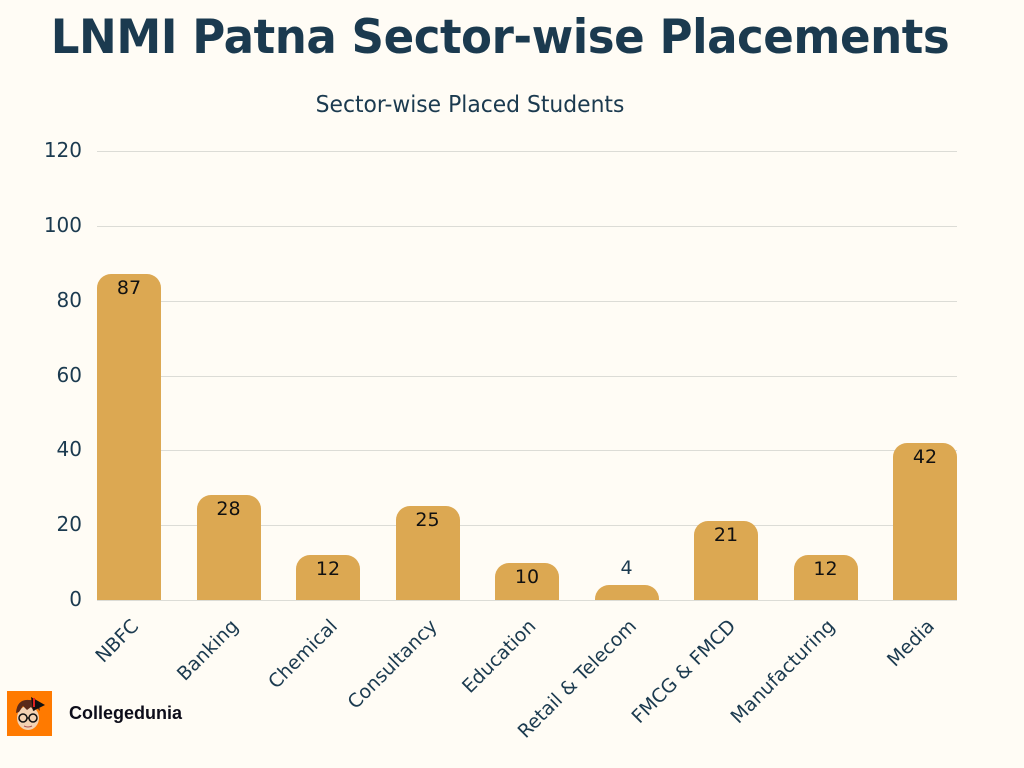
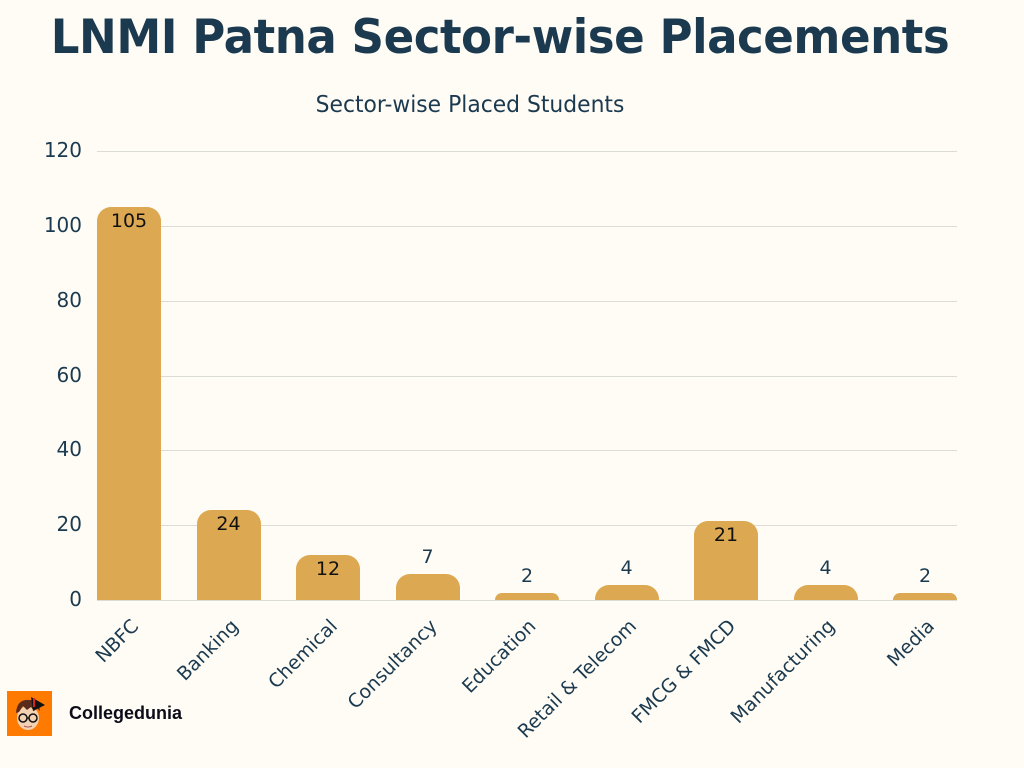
NBFC: 87 -> 105
Banking: 28 -> 24
Consultancy: 25 -> 7
Education: 10 -> 2
Manufacturing: 12 -> 4
Media: 42 -> 2
